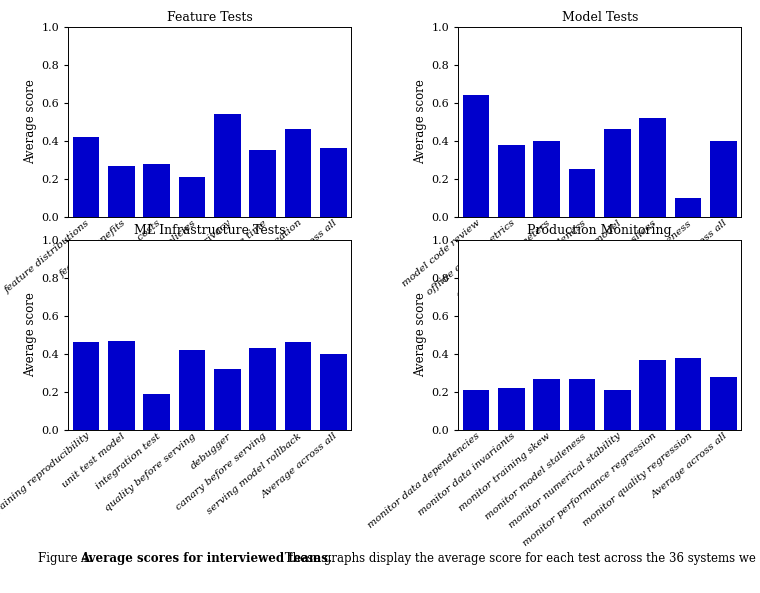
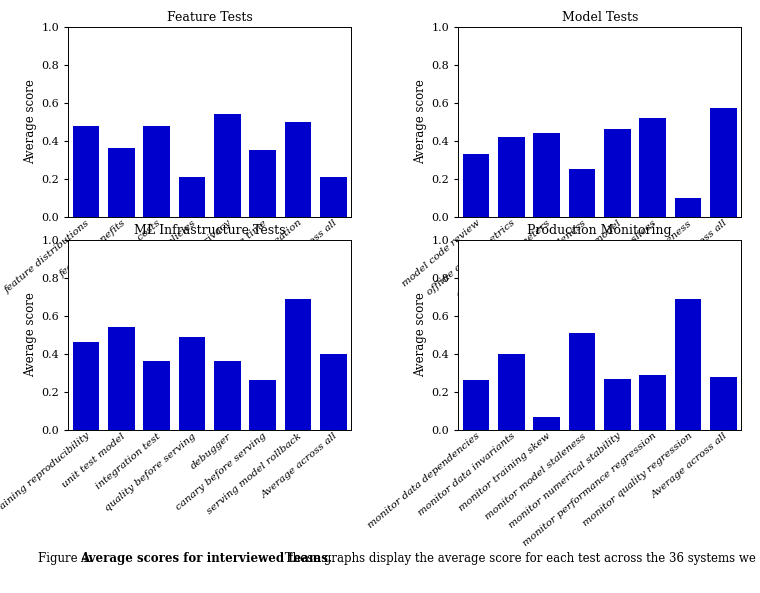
Feature Tests/feature distributions: 0.42 -> 0.48
Feature Tests/feature benefits: 0.27 -> 0.36
Feature Tests/feature costs: 0.28 -> 0.48
Feature Tests/test feature creation: 0.46 -> 0.50
Feature Tests/Average across all: 0.36 -> 0.21
Model Tests/model code review: 0.64 -> 0.33
Model Tests/offline online metrics: 0.38 -> 0.42
Model Tests/tune hyperparameters: 0.40 -> 0.44
Model Tests/Average across all: 0.40 -> 0.57
unit test model: 0.47 -> 0.54
integration test: 0.19 -> 0.36
quality before serving: 0.42 -> 0.49
debugger: 0.32 -> 0.36
canary before serving: 0.43 -> 0.26
serving model rollback: 0.46 -> 0.69
monitor data dependencies: 0.21 -> 0.26
monitor data invariants: 0.22 -> 0.40
monitor training skew: 0.27 -> 0.07
monitor model staleness: 0.27 -> 0.51
monitor numerical stability: 0.21 -> 0.27
monitor performance regression: 0.37 -> 0.29
monitor quality regression: 0.38 -> 0.69
